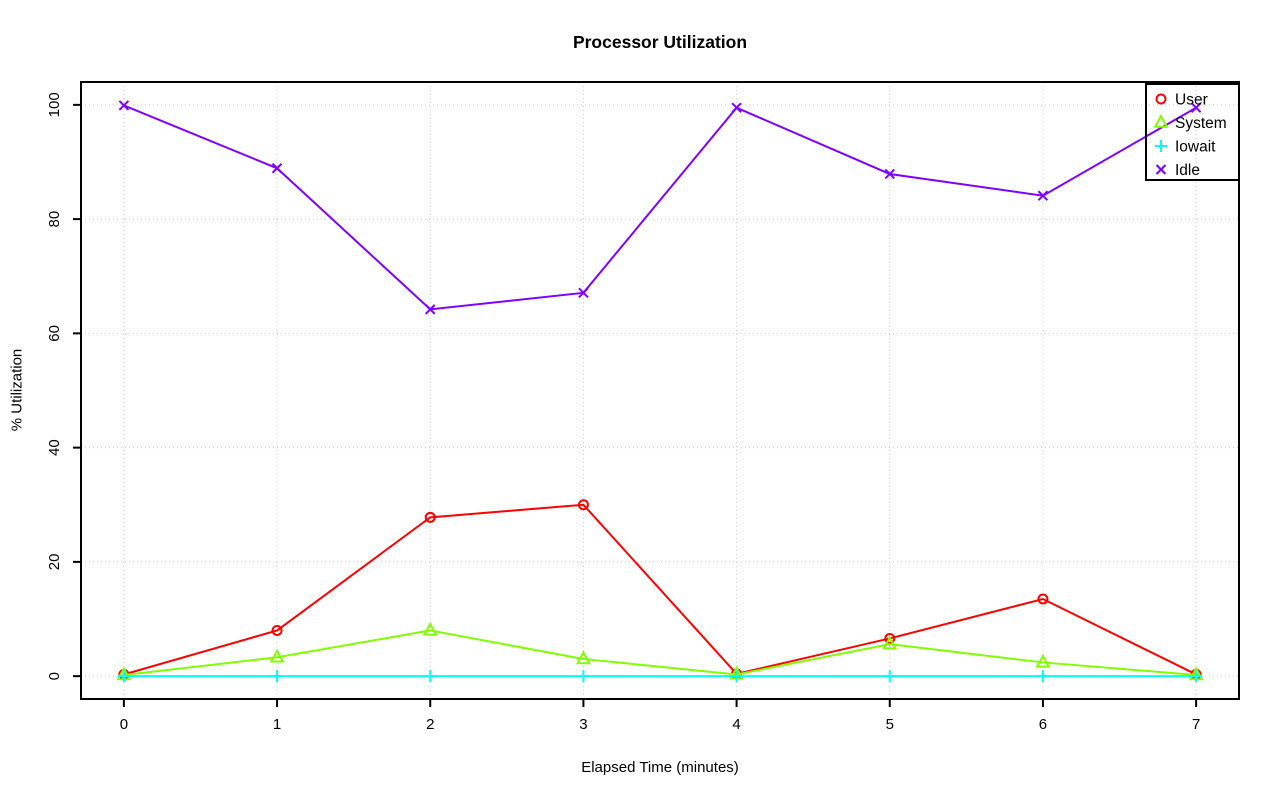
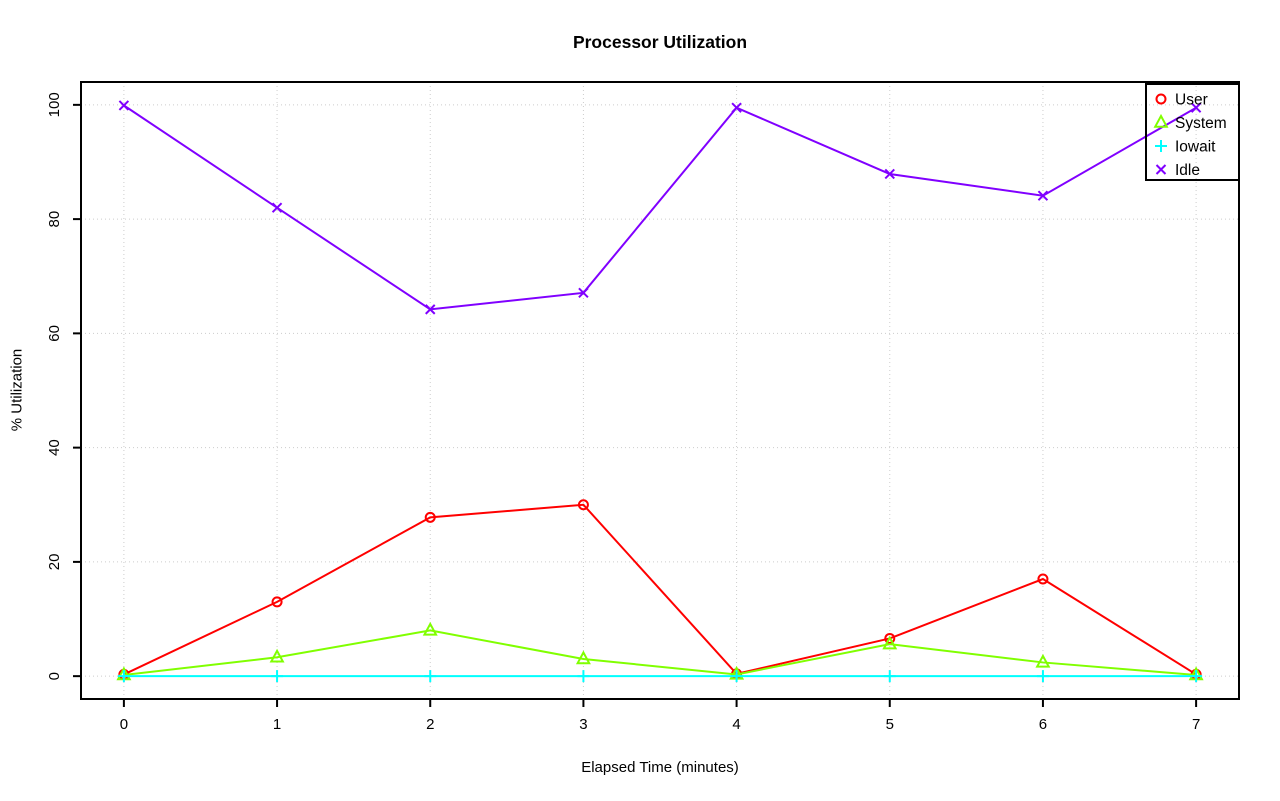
User/1: 8 -> 13
Idle/1: 89 -> 82
User/6: 14 -> 17
